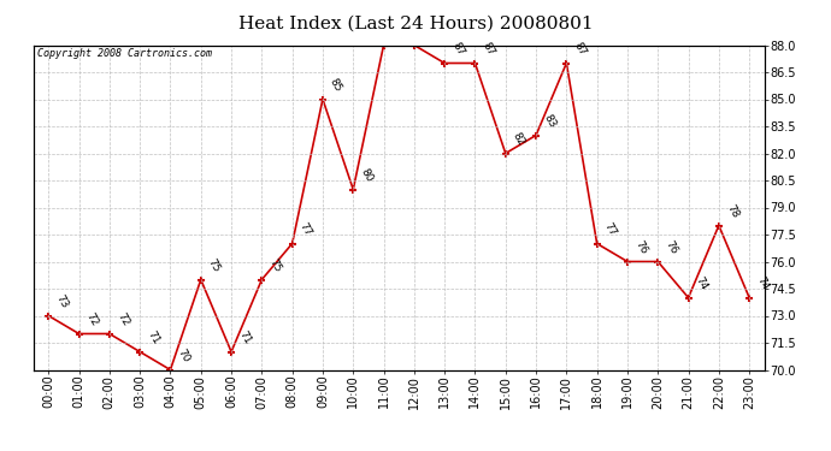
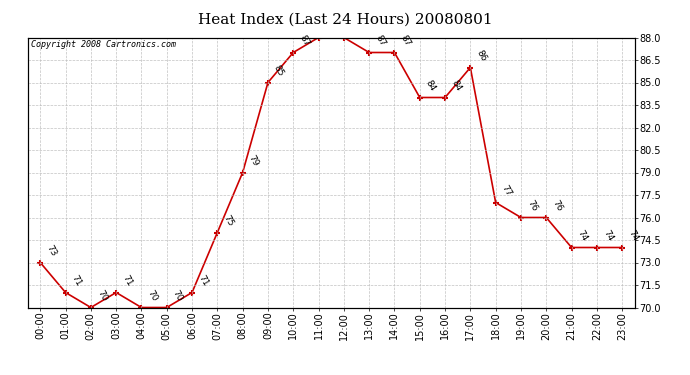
01:00: 72 -> 71
02:00: 72 -> 70
05:00: 75 -> 70
08:00: 77 -> 79
10:00: 80 -> 87
15:00: 82 -> 84
16:00: 83 -> 84
17:00: 87 -> 86
22:00: 78 -> 74
